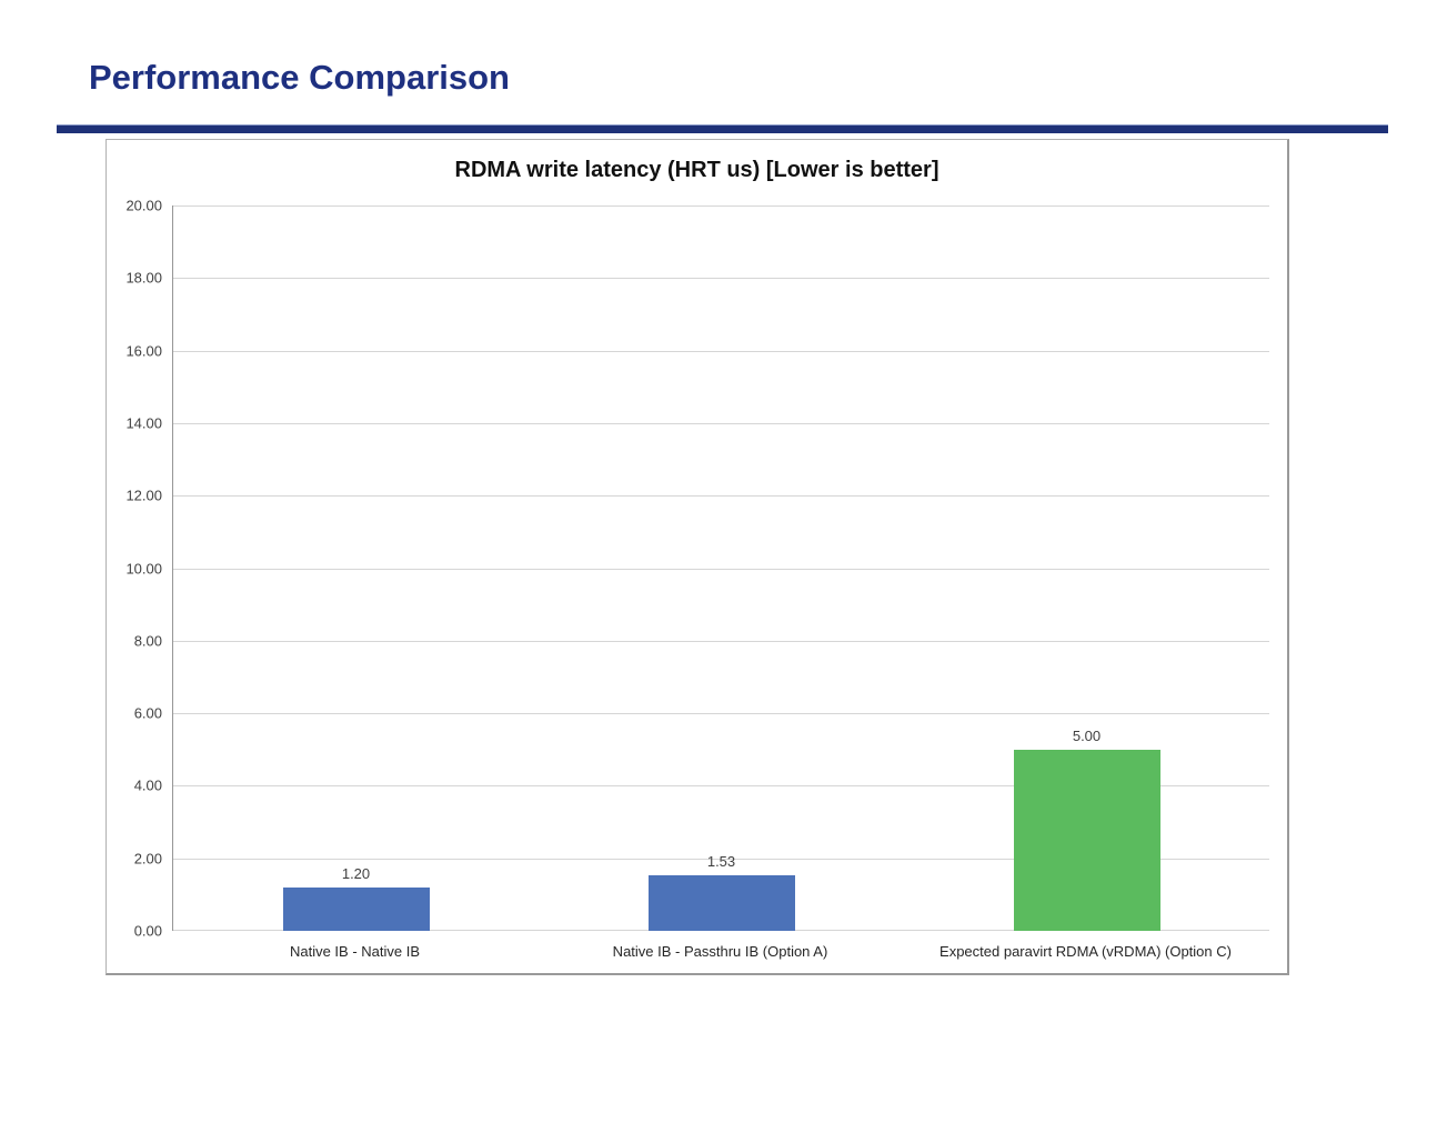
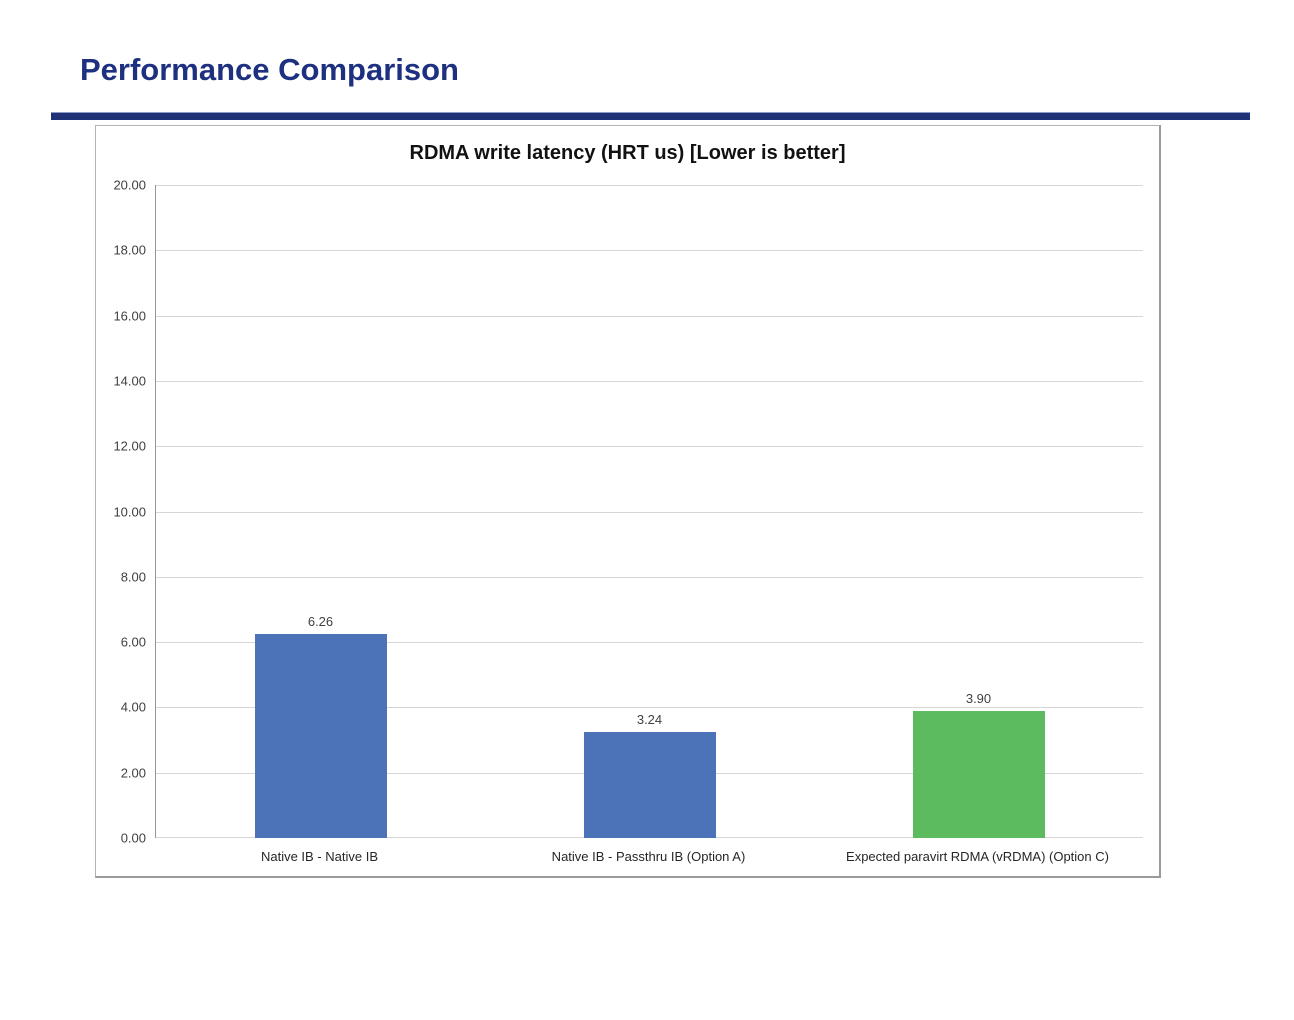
Native IB - Native IB: 1.20 -> 6.26
Native IB - Passthru IB (Option A): 1.53 -> 3.24
Expected paravirt RDMA (vRDMA) (Option C): 5.00 -> 3.90
